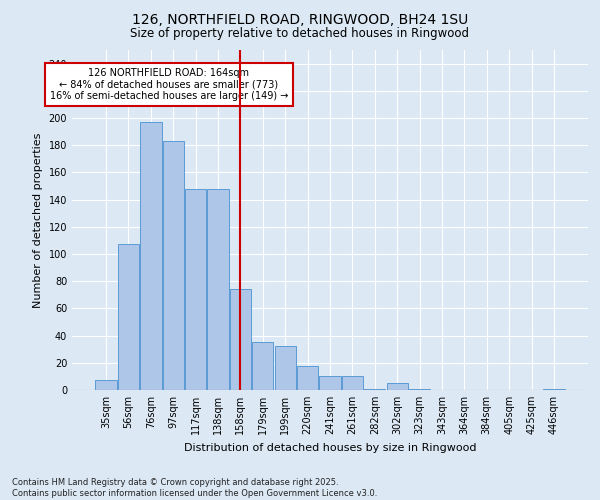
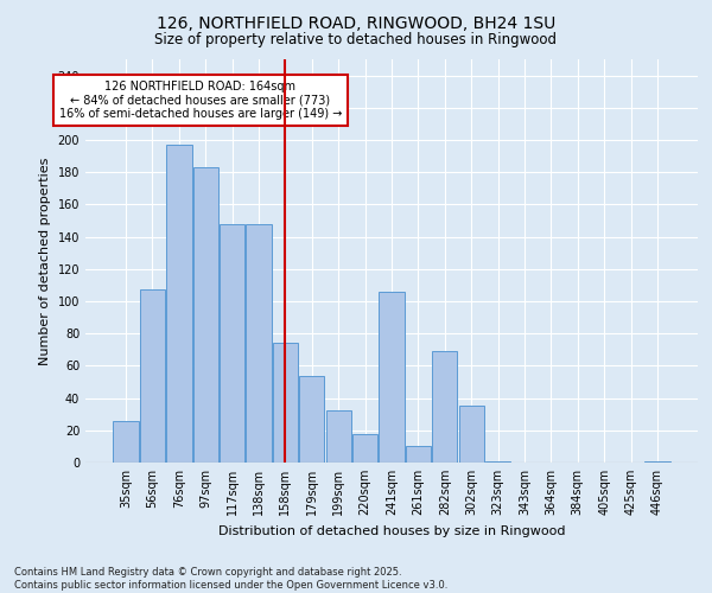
35sqm: 7 -> 26
179sqm: 35 -> 54
241sqm: 10 -> 106
282sqm: 1 -> 69
302sqm: 5 -> 35
